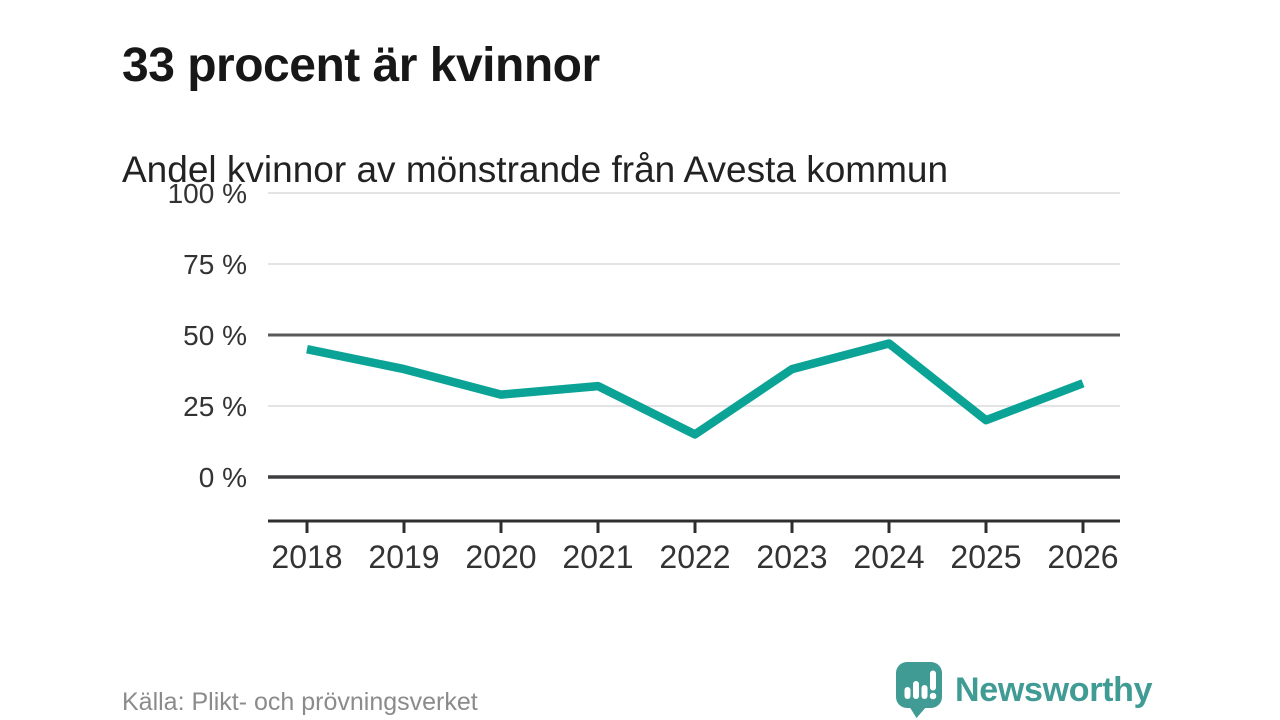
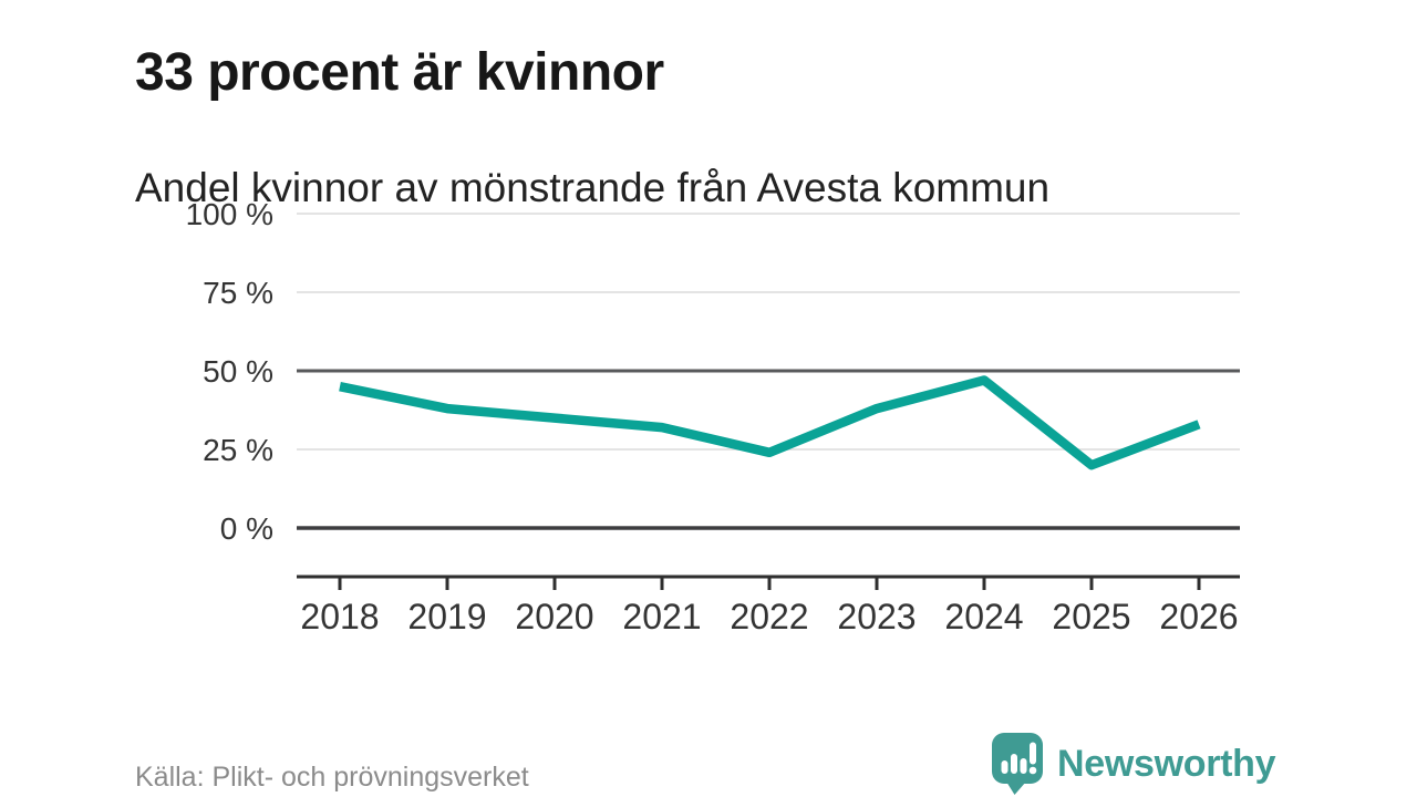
2020: 29% -> 35%
2022: 15% -> 24%
